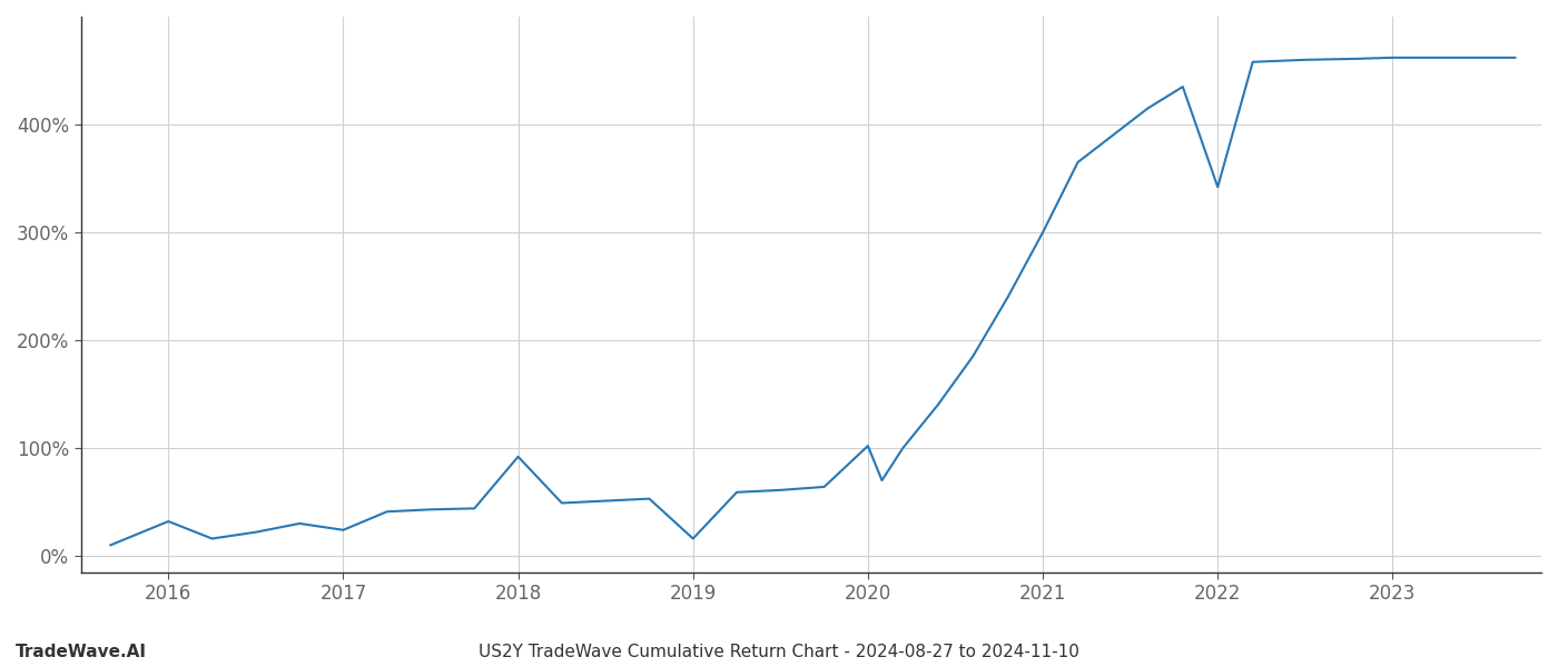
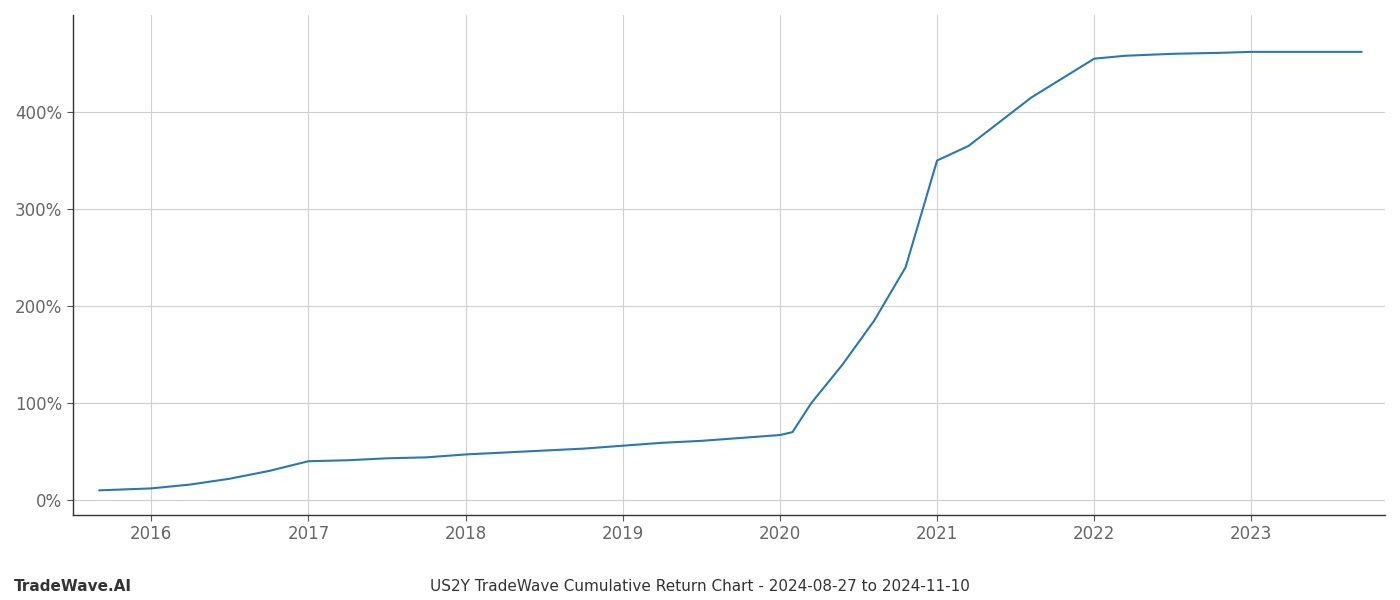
2016: 32% -> 12%
2017: 24% -> 40%
2018: 92% -> 47%
2019: 16% -> 56%
2020: 102% -> 67%
2021: 300% -> 350%
2022: 342% -> 455%
